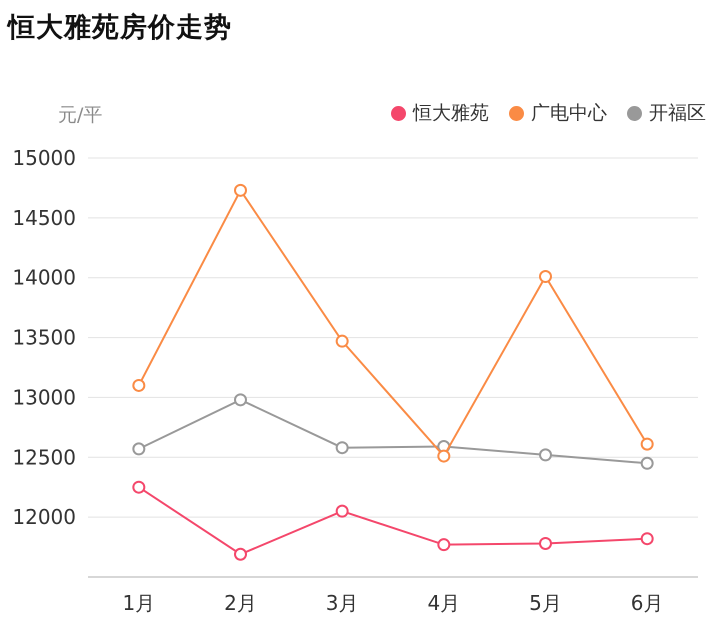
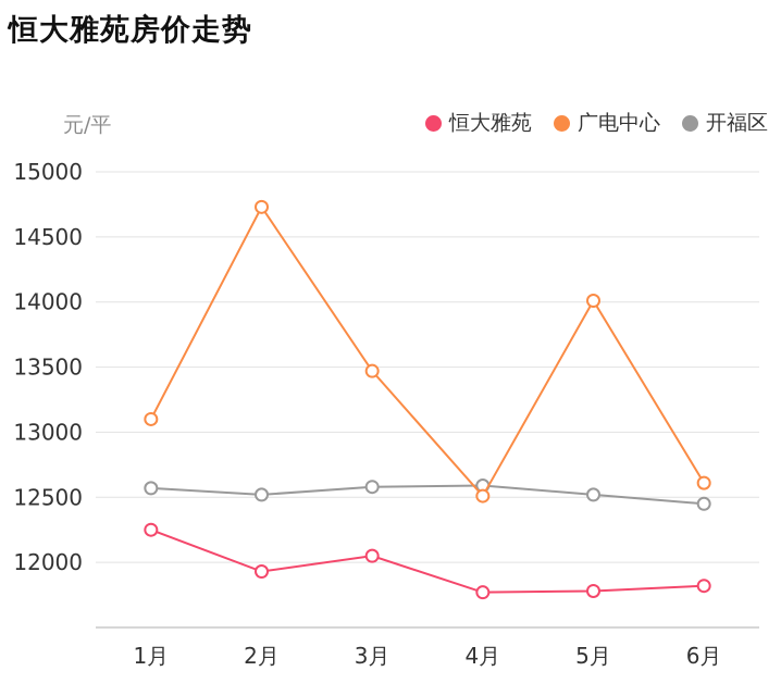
恒大雅苑/2月: 11690 -> 11930
开福区/2月: 12980 -> 12520
